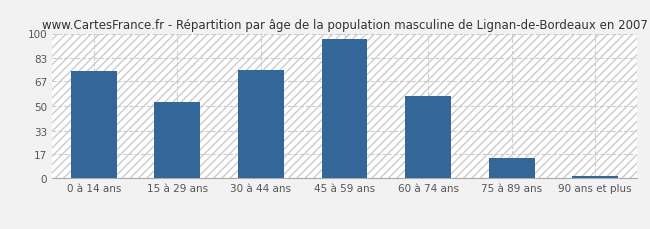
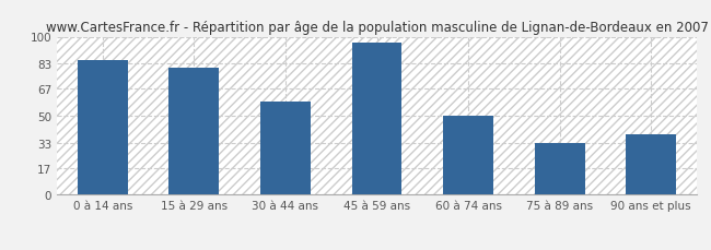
0 à 14 ans: 74 -> 85
15 à 29 ans: 53 -> 80
30 à 44 ans: 75 -> 59
60 à 74 ans: 57 -> 50
75 à 89 ans: 14 -> 33
90 ans et plus: 2 -> 38
